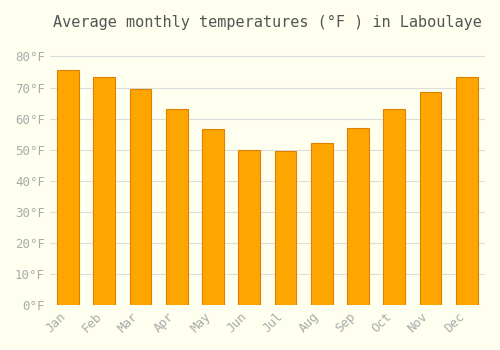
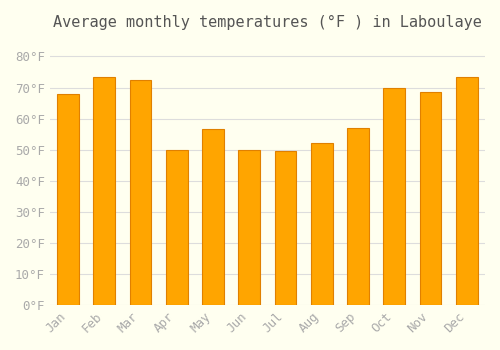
Jan: 75.5°F -> 68.0°F
Mar: 69.5°F -> 72.5°F
Apr: 63.0°F -> 50.0°F
Oct: 63.0°F -> 70.0°F
